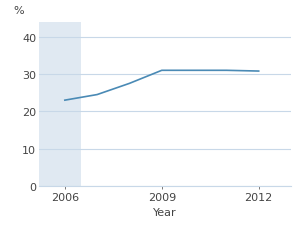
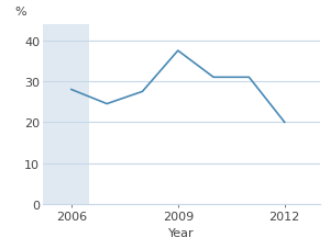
2006: 23.0 -> 28.0
2009: 31.0 -> 37.5
2012: 30.8 -> 20.0
